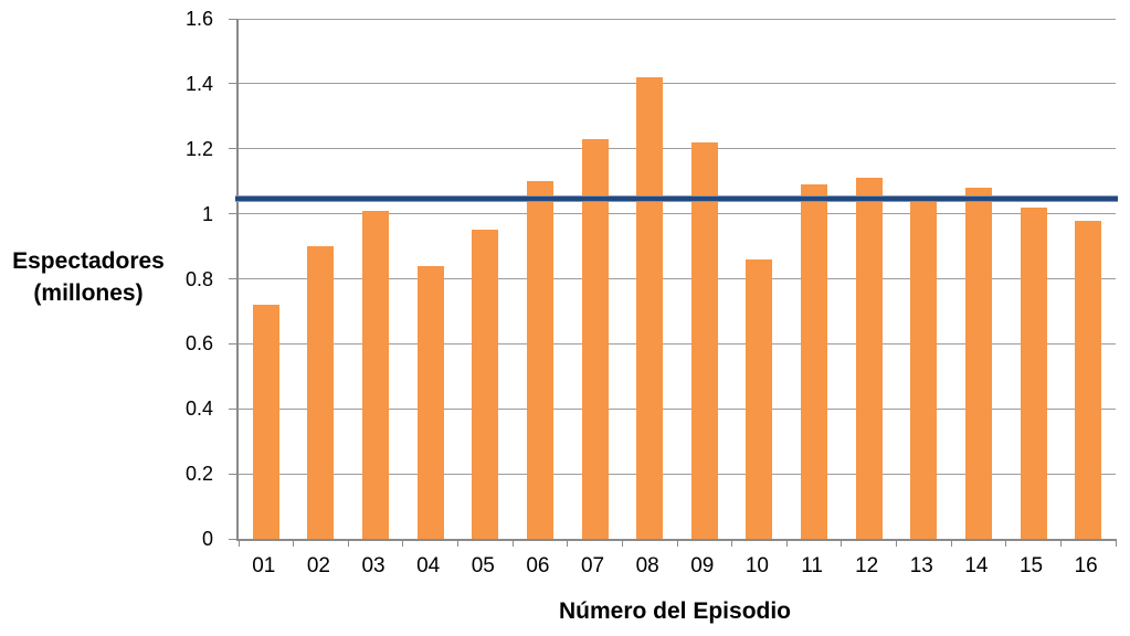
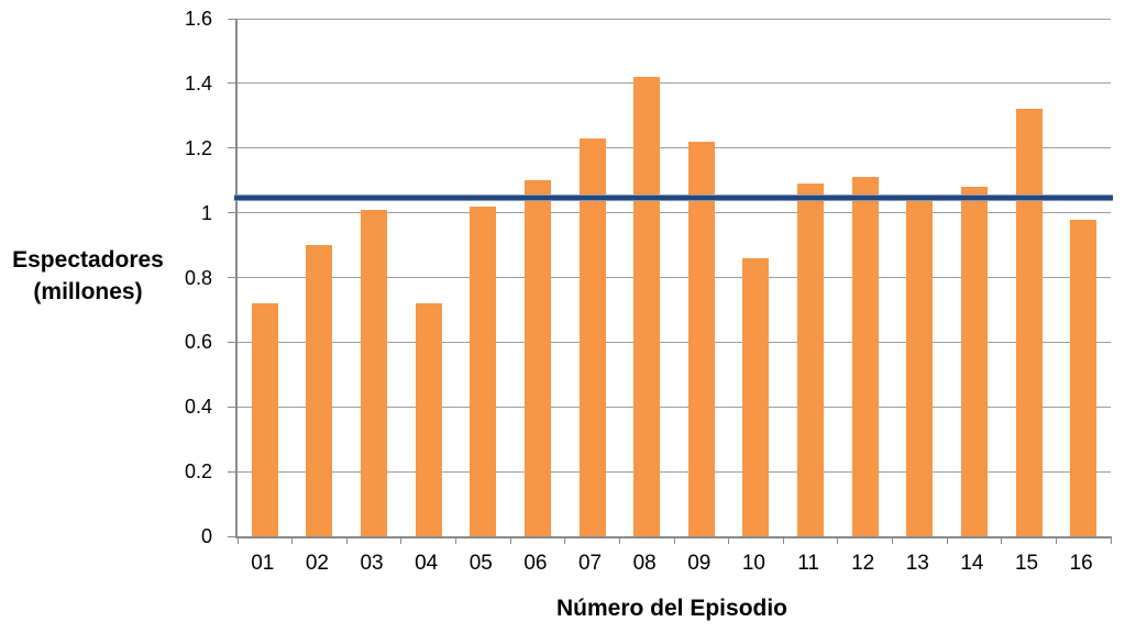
04: 0.84 -> 0.72
05: 0.95 -> 1.02
15: 1.02 -> 1.32
